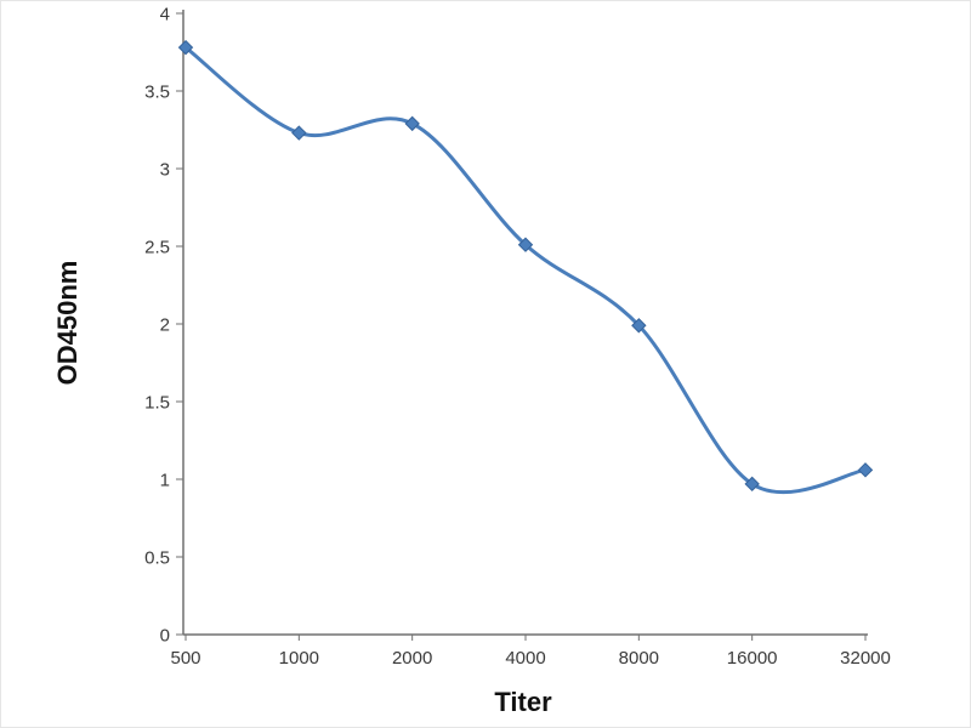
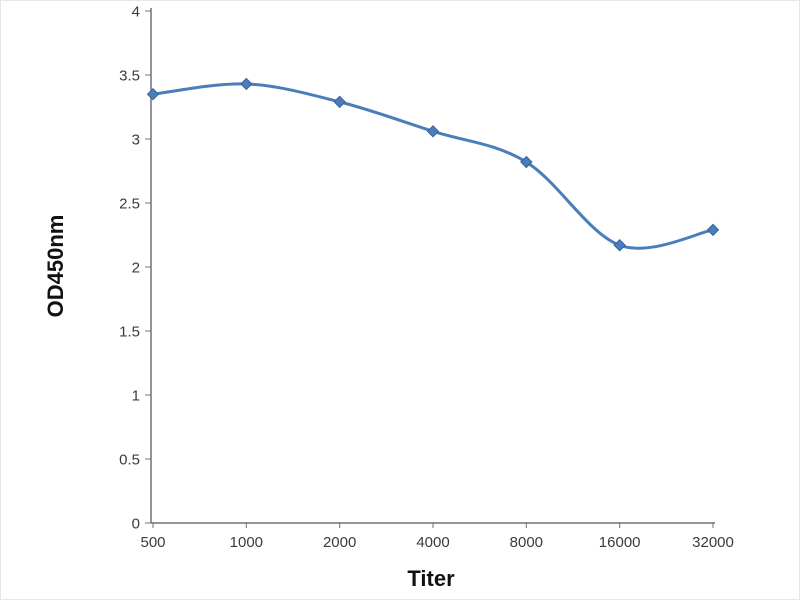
500: 3.78 -> 3.35
1000: 3.23 -> 3.43
4000: 2.51 -> 3.06
8000: 1.99 -> 2.82
16000: 0.97 -> 2.17
32000: 1.06 -> 2.29
